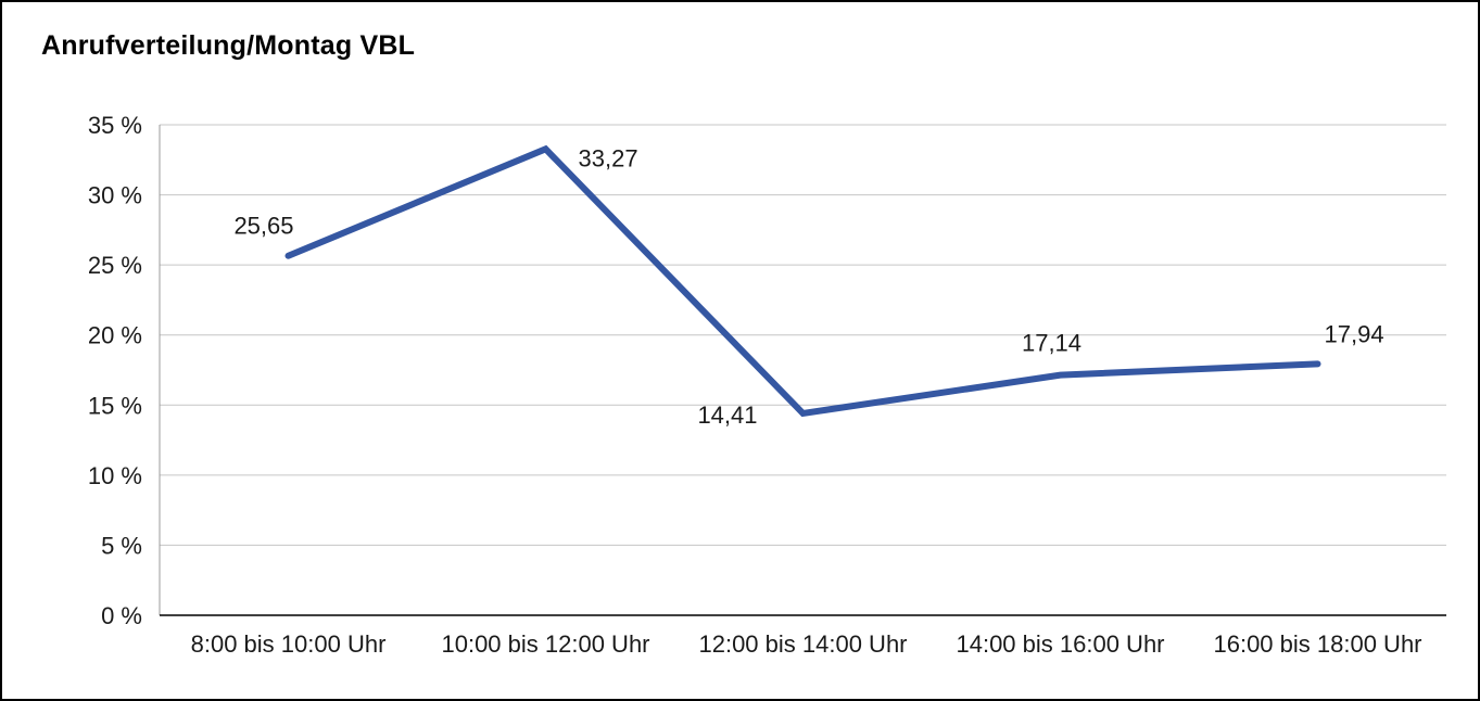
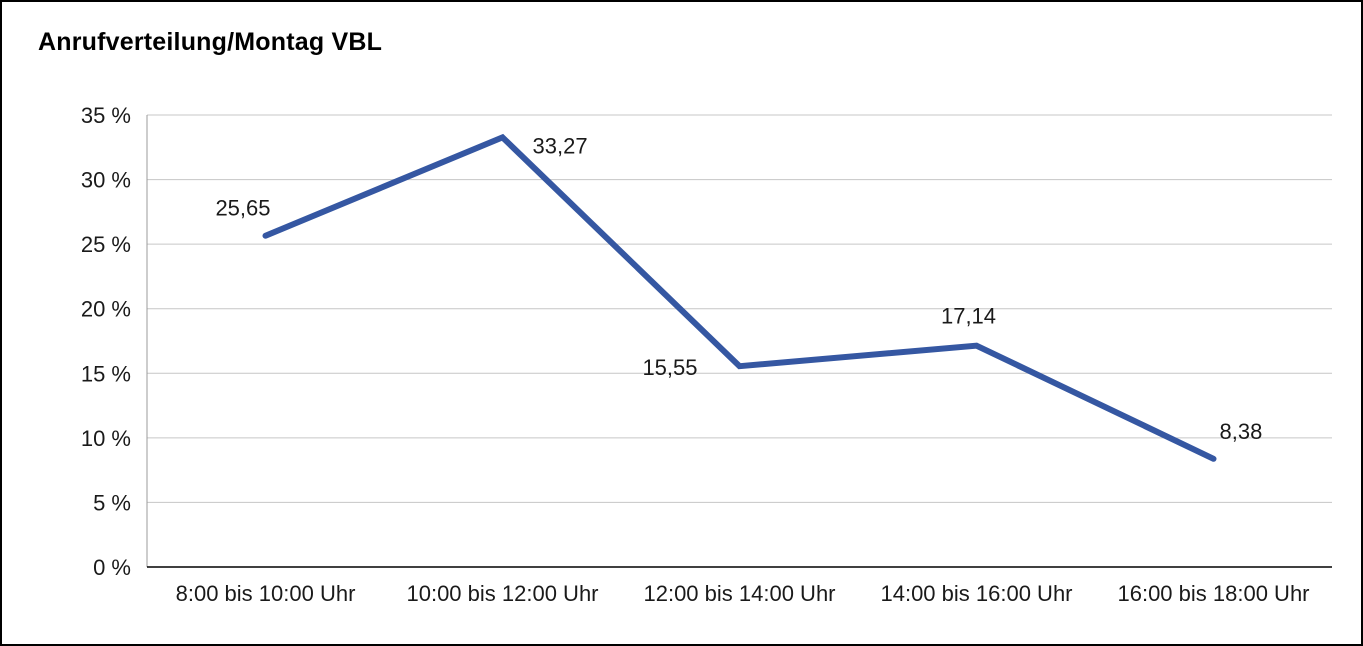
12:00 bis 14:00 Uhr: 14,41 -> 15,55
16:00 bis 18:00 Uhr: 17,94 -> 8,38
